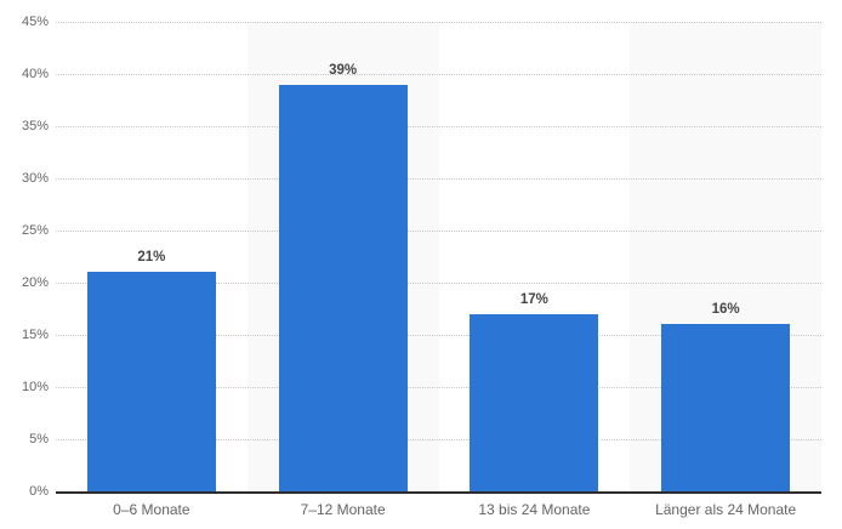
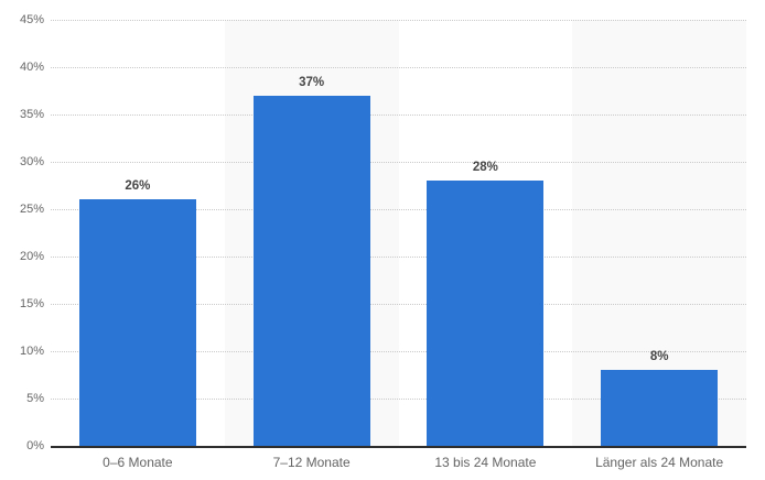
0–6 Monate: 21% -> 26%
7–12 Monate: 39% -> 37%
13 bis 24 Monate: 17% -> 28%
Länger als 24 Monate: 16% -> 8%
